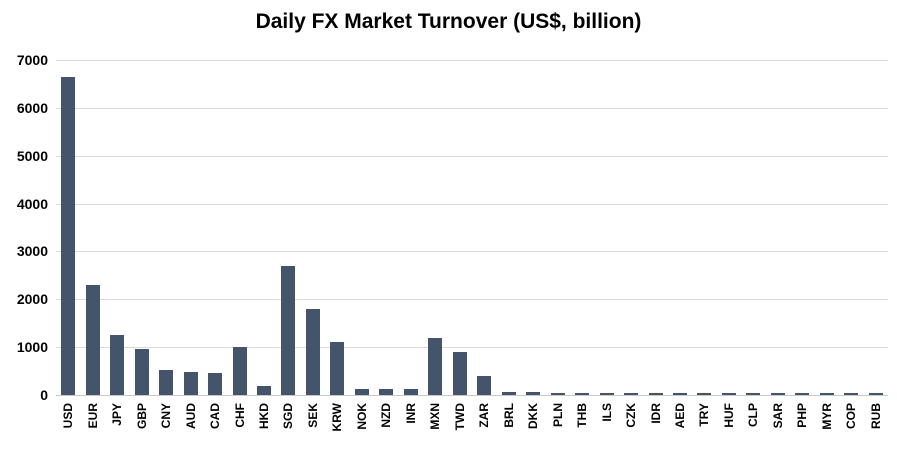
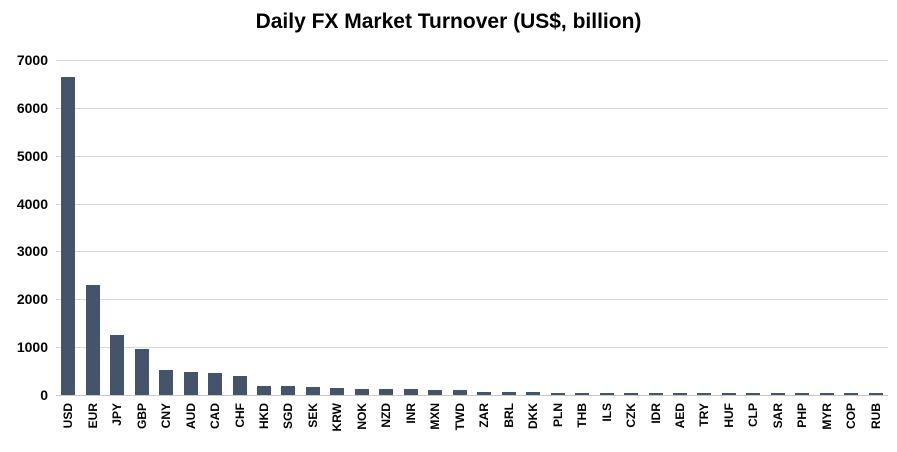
CHF: 1000 -> 400
SGD: 2700 -> 200
SEK: 1800 -> 200
KRW: 1100 -> 100
MXN: 1200 -> 100
TWD: 900 -> 100
ZAR: 400 -> 100
